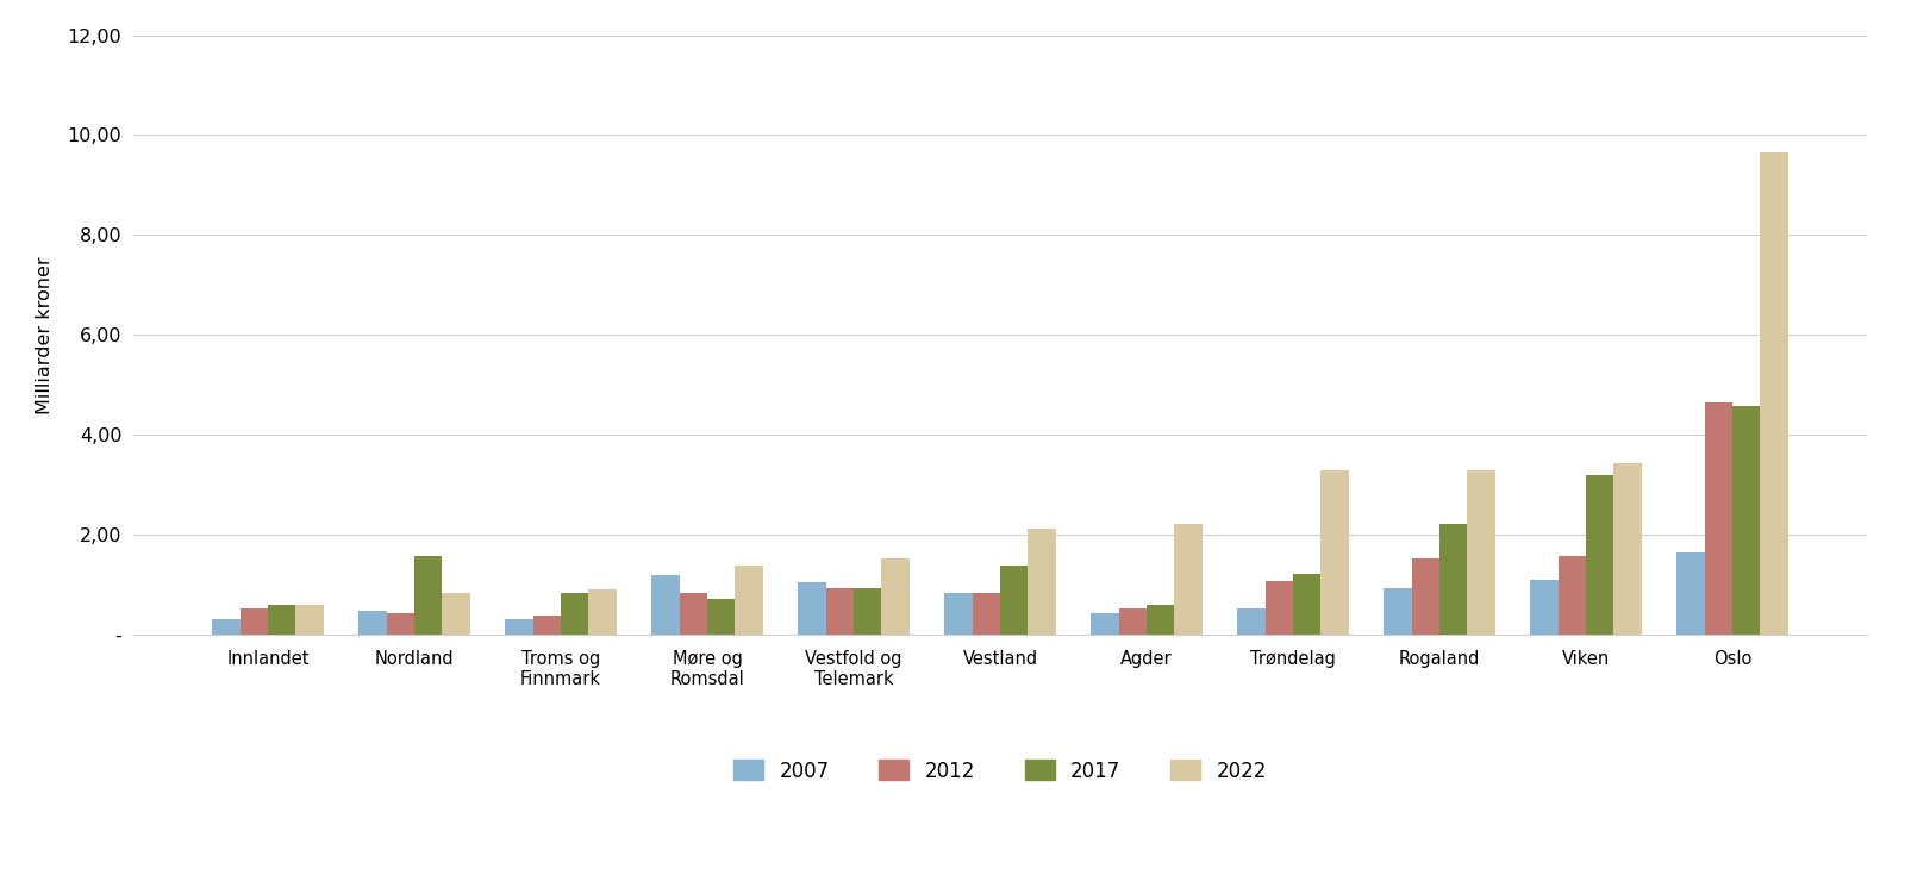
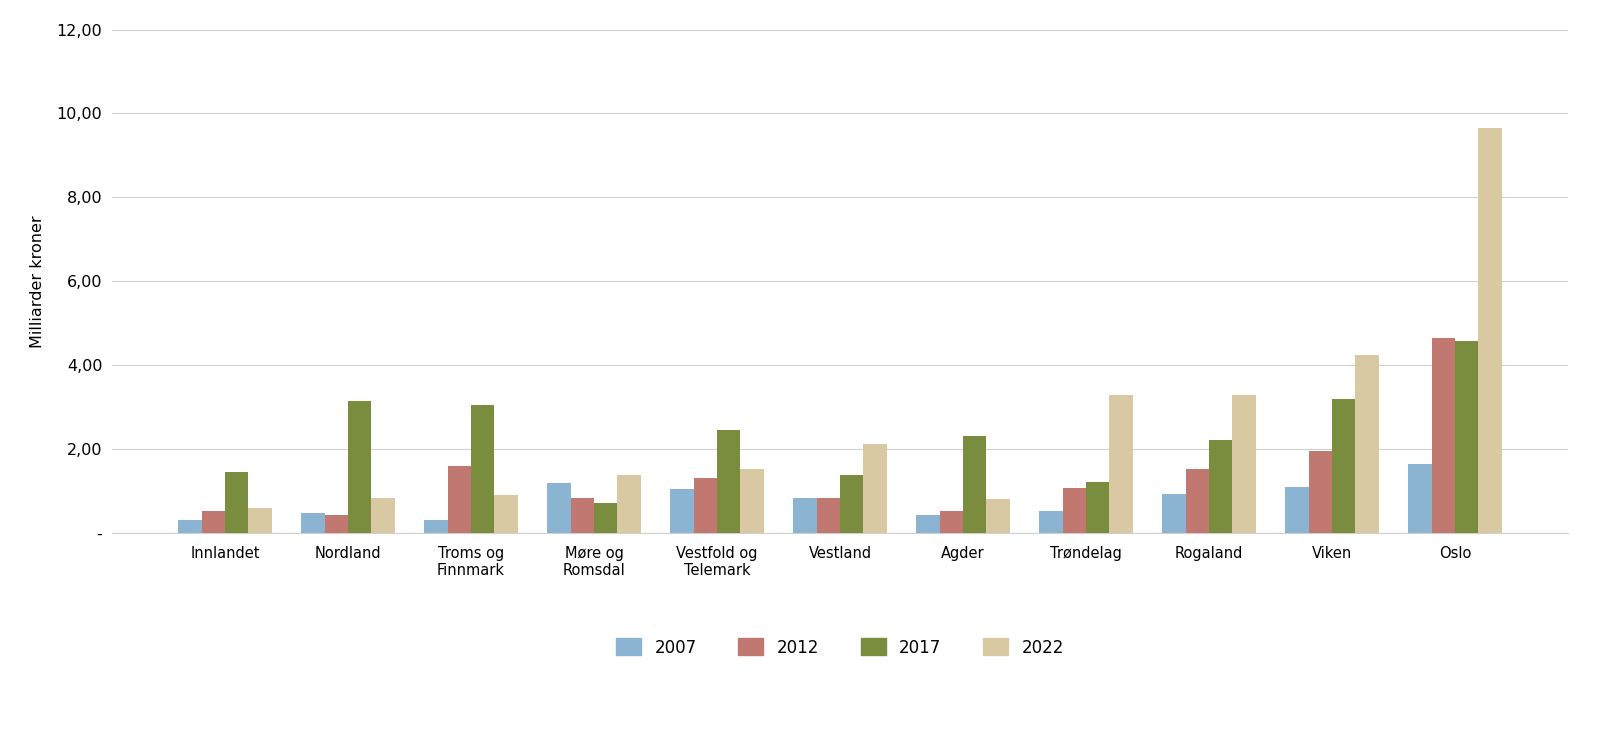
2017/Innlandet: 0,58 -> 1,45
2017/Nordland: 1,58 -> 3,15
2012/Troms og Finnmark: 0,38 -> 1,60
2017/Troms og Finnmark: 0,82 -> 3,05
2012/Vestfold og Telemark: 0,92 -> 1,30
2017/Vestfold og Telemark: 0,92 -> 2,45
2017/Agder: 0,58 -> 2,30
2022/Agder: 2,22 -> 0,80
2012/Viken: 1,58 -> 1,95
2022/Viken: 3,42 -> 4,25
